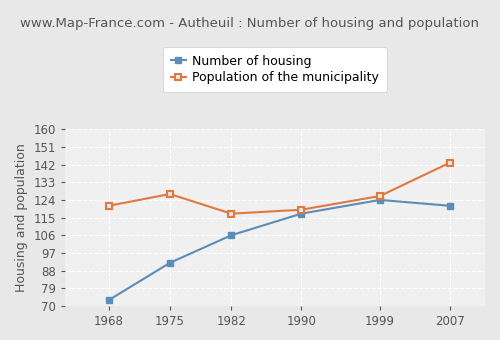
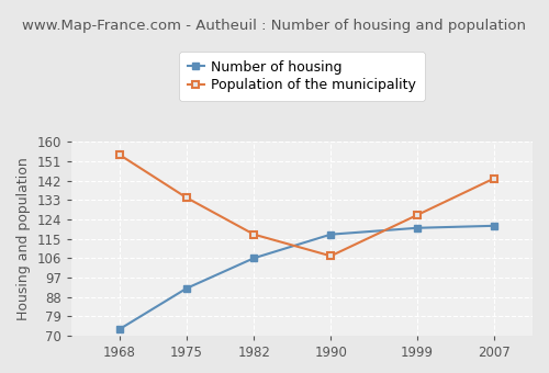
Population of the municipality/1968: 121 -> 154
Population of the municipality/1975: 127 -> 134
Population of the municipality/1990: 119 -> 107
Number of housing/1999: 124 -> 120
